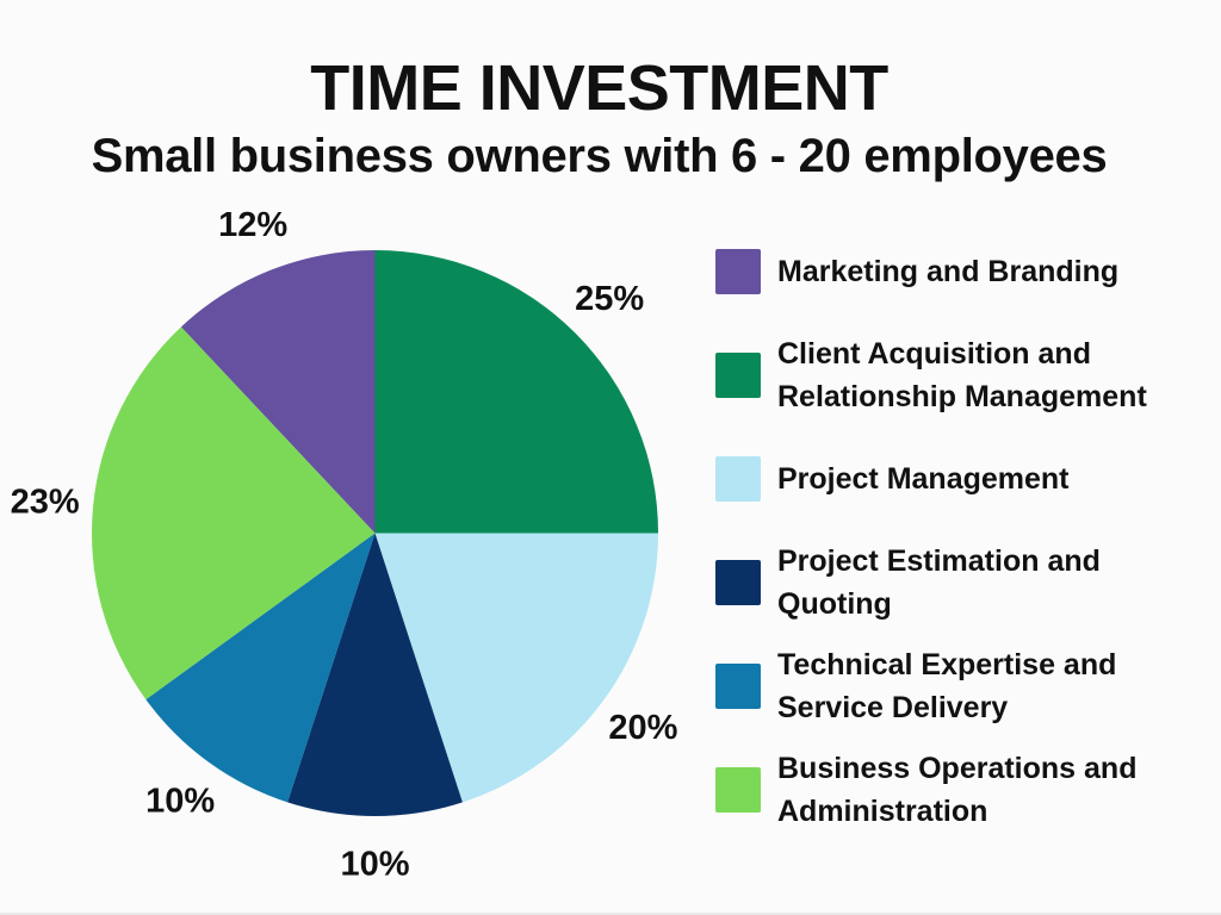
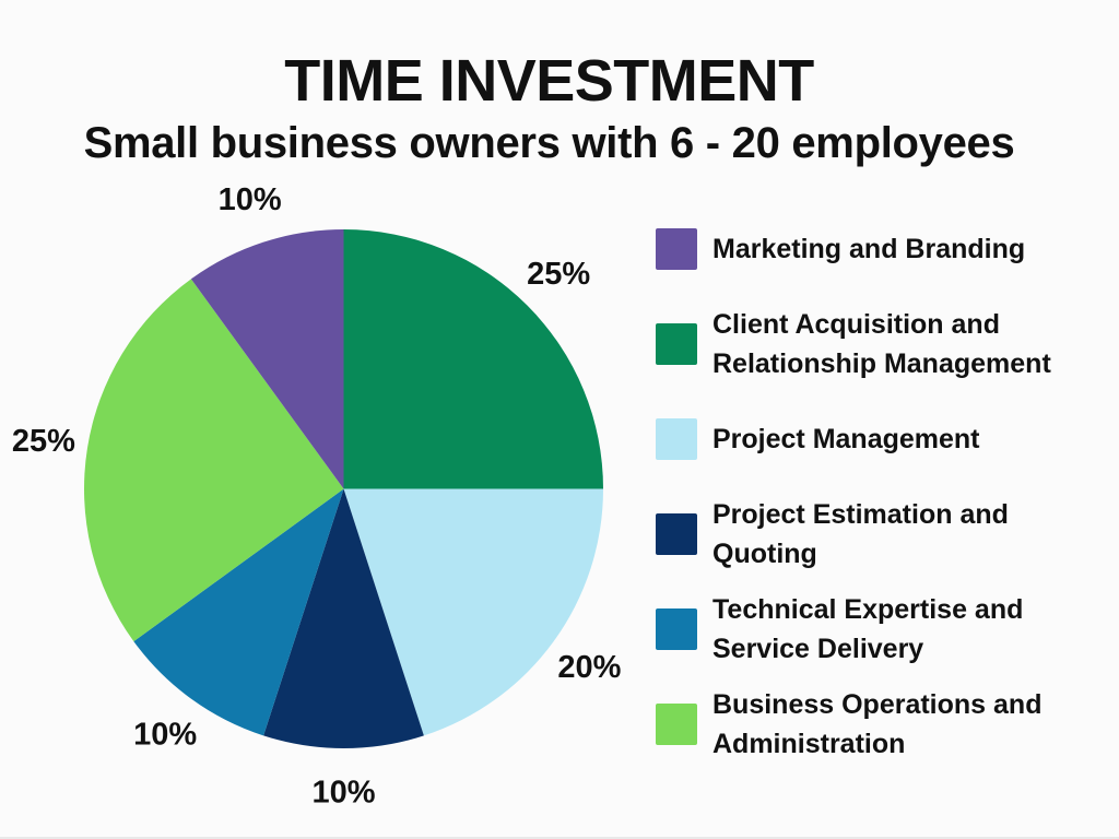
Business Operations and Administration: 23% -> 25%
Marketing and Branding: 12% -> 10%
